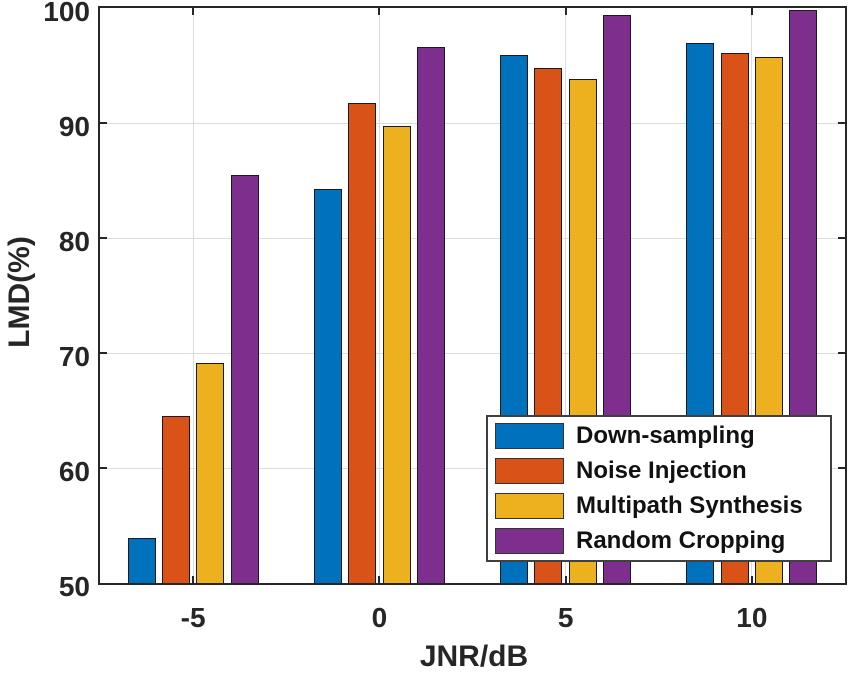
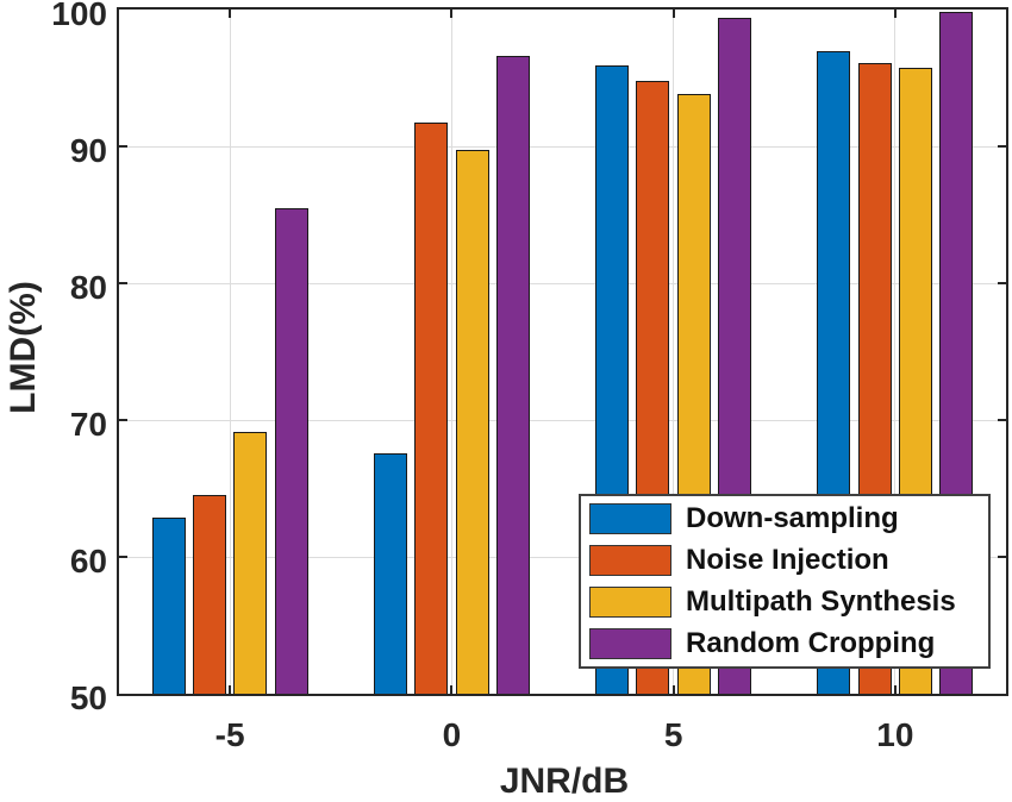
Down-sampling/-5: 53.9 -> 62.9
Down-sampling/0: 84.3 -> 67.6
